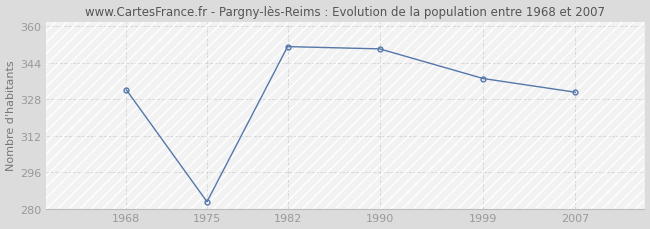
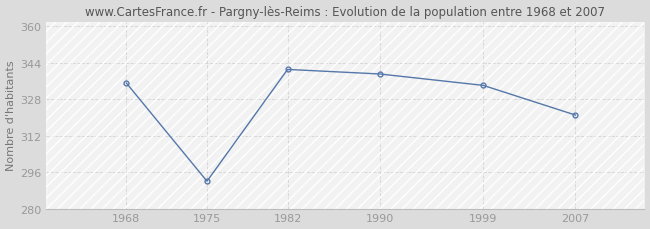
1968: 332 -> 335
1975: 283 -> 292
1982: 351 -> 341
1990: 350 -> 339
1999: 337 -> 334
2007: 331 -> 321
